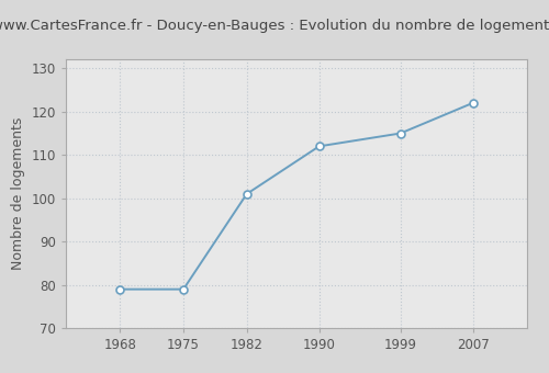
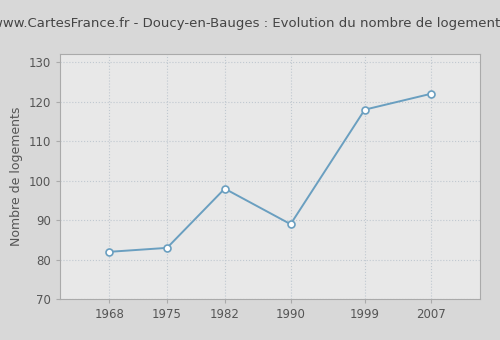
1968: 79 -> 82
1975: 79 -> 83
1982: 101 -> 98
1990: 112 -> 89
1999: 115 -> 118
